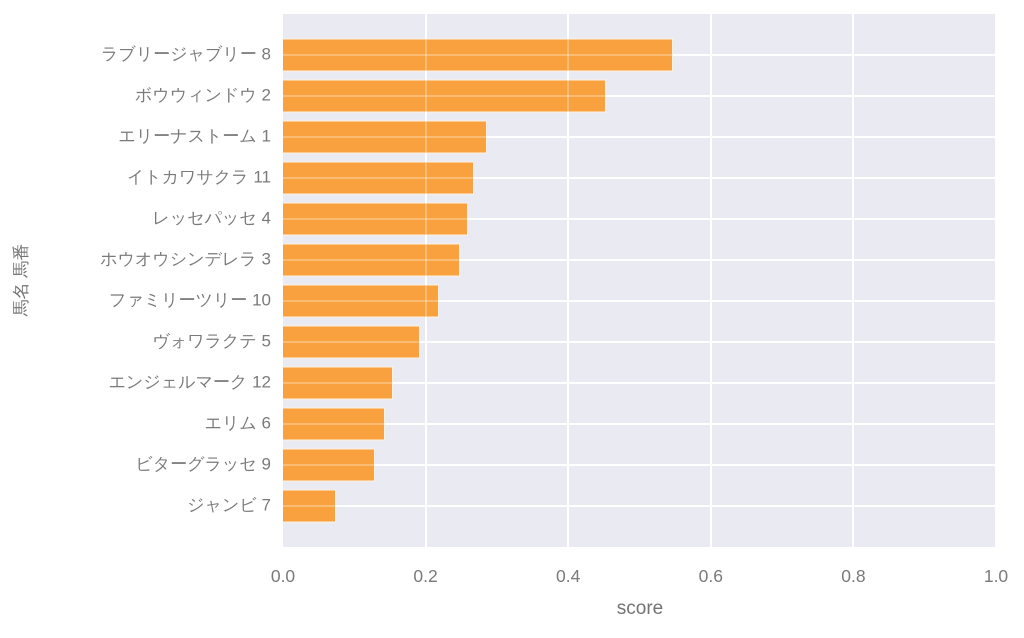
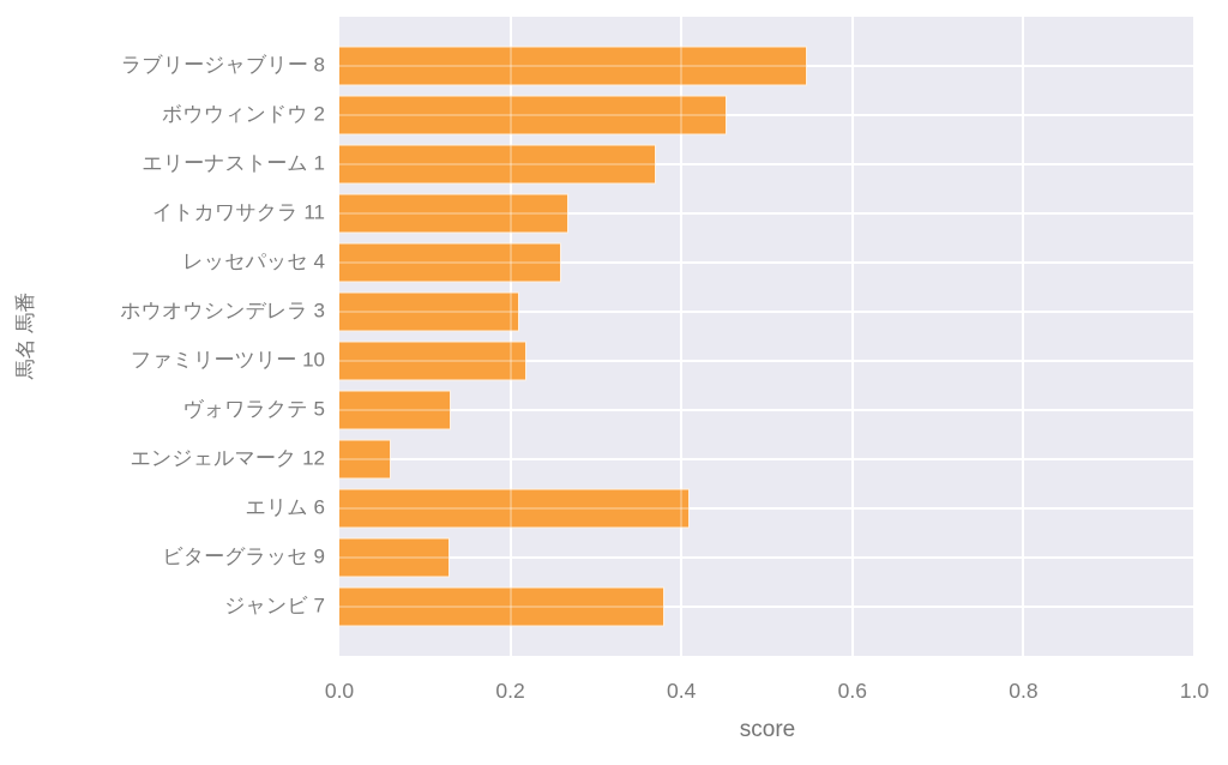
エリーナストーム 1: 0.29 -> 0.37
ホウオウシンデレラ 3: 0.25 -> 0.21
ヴォワラクテ 5: 0.19 -> 0.13
エンジェルマーク 12: 0.15 -> 0.06
エリム 6: 0.14 -> 0.41
ジャンビ 7: 0.07 -> 0.38
